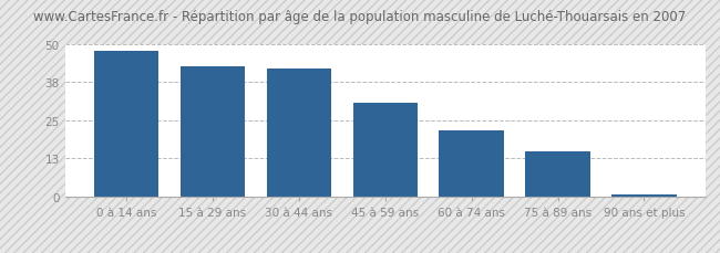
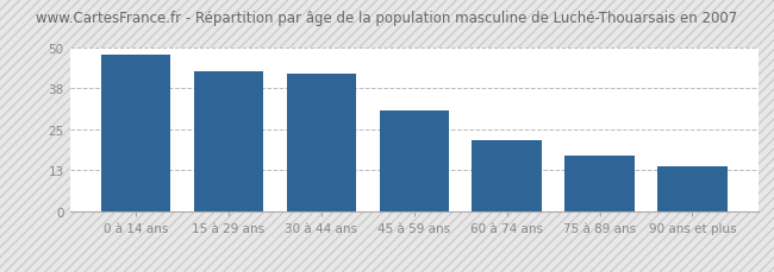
75 à 89 ans: 15.0 -> 17.0
90 ans et plus: 0.8 -> 14.0
